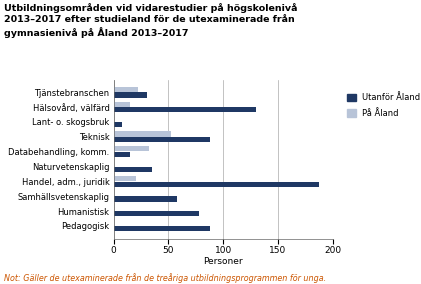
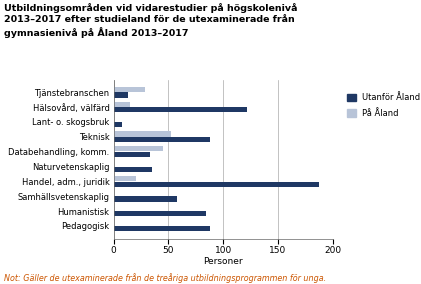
På Åland/Tjänstebranschen: 22 -> 29
Utanför Åland/Tjänstebranschen: 30 -> 13
Utanför Åland/Hälsovård, välfärd: 130 -> 122
På Åland/Databehandling, komm.: 32 -> 45
Utanför Åland/Databehandling, komm.: 15 -> 33
Utanför Åland/Humanistisk: 78 -> 84
